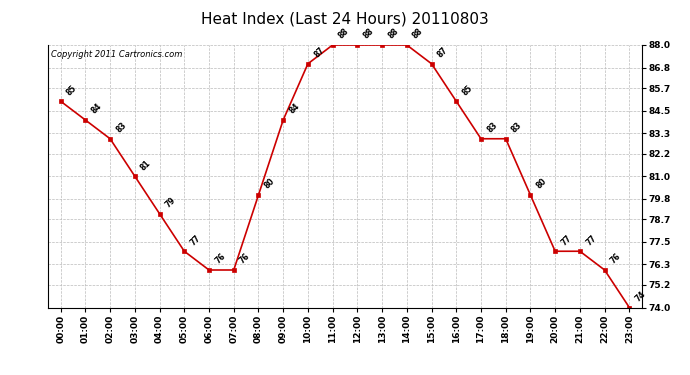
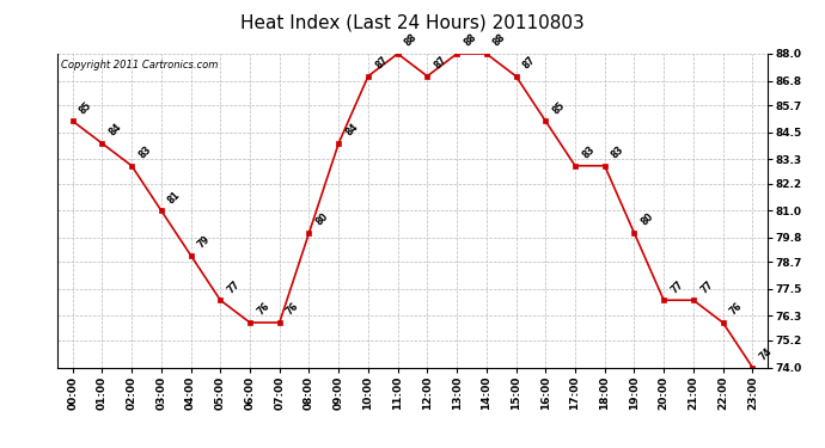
12:00: 88 -> 87
